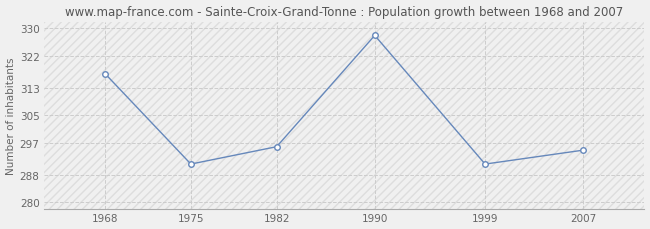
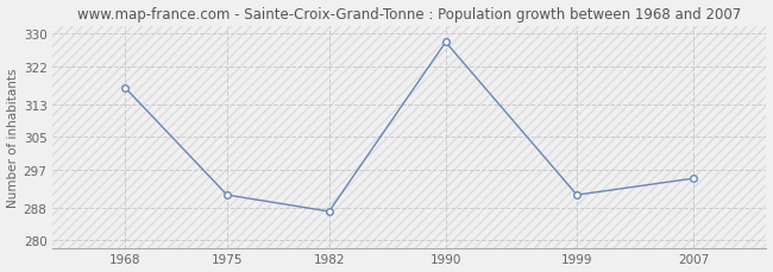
1982: 296 -> 287
